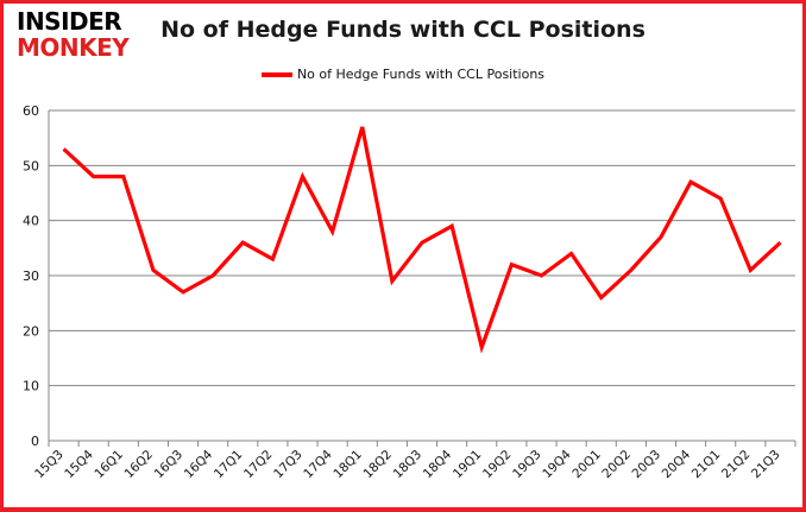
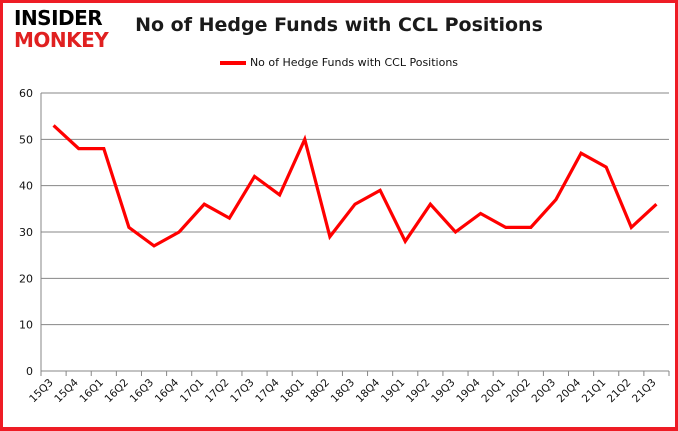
17Q3: 48 -> 42
18Q1: 57 -> 50
19Q1: 17 -> 28
19Q2: 32 -> 36
20Q1: 26 -> 31
